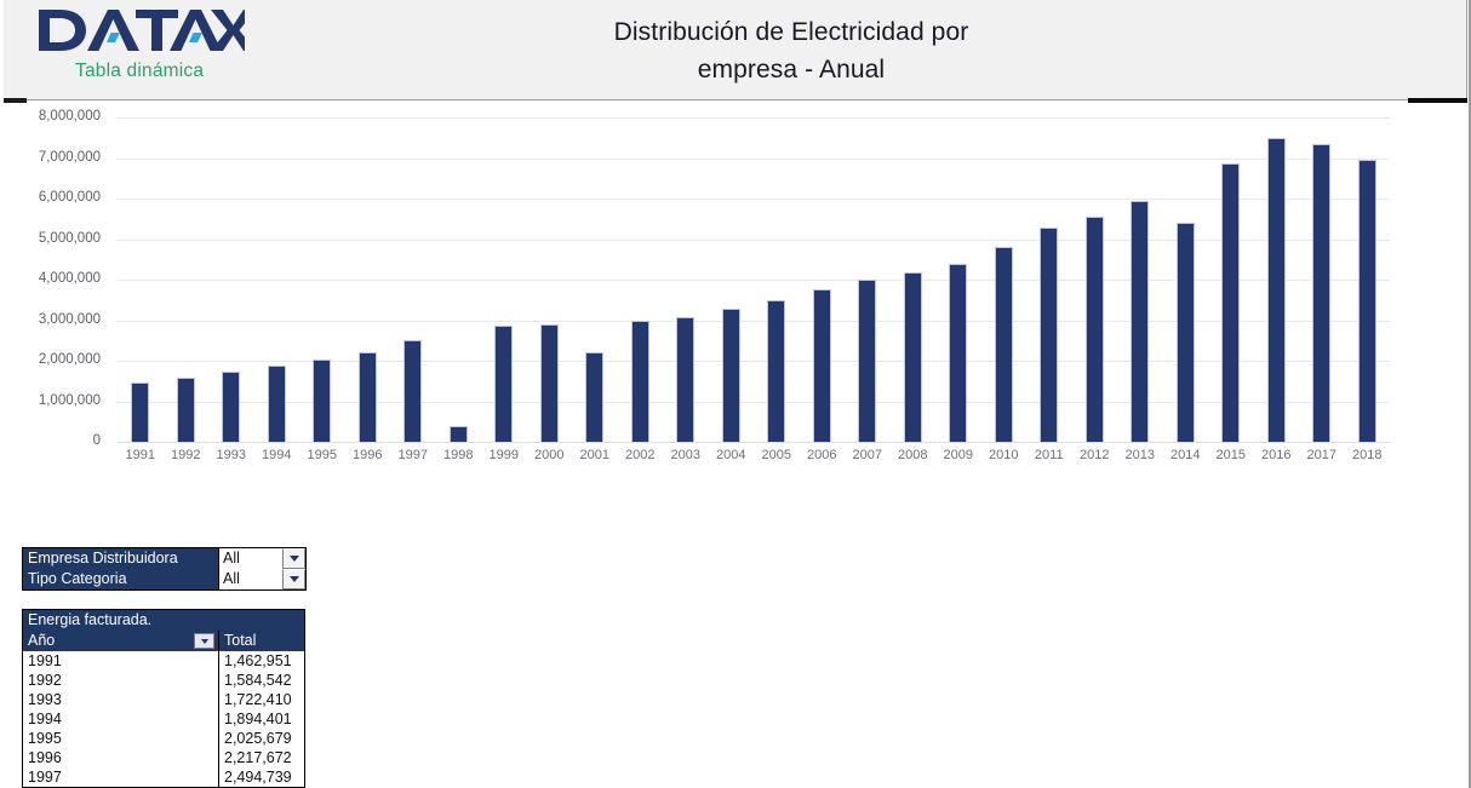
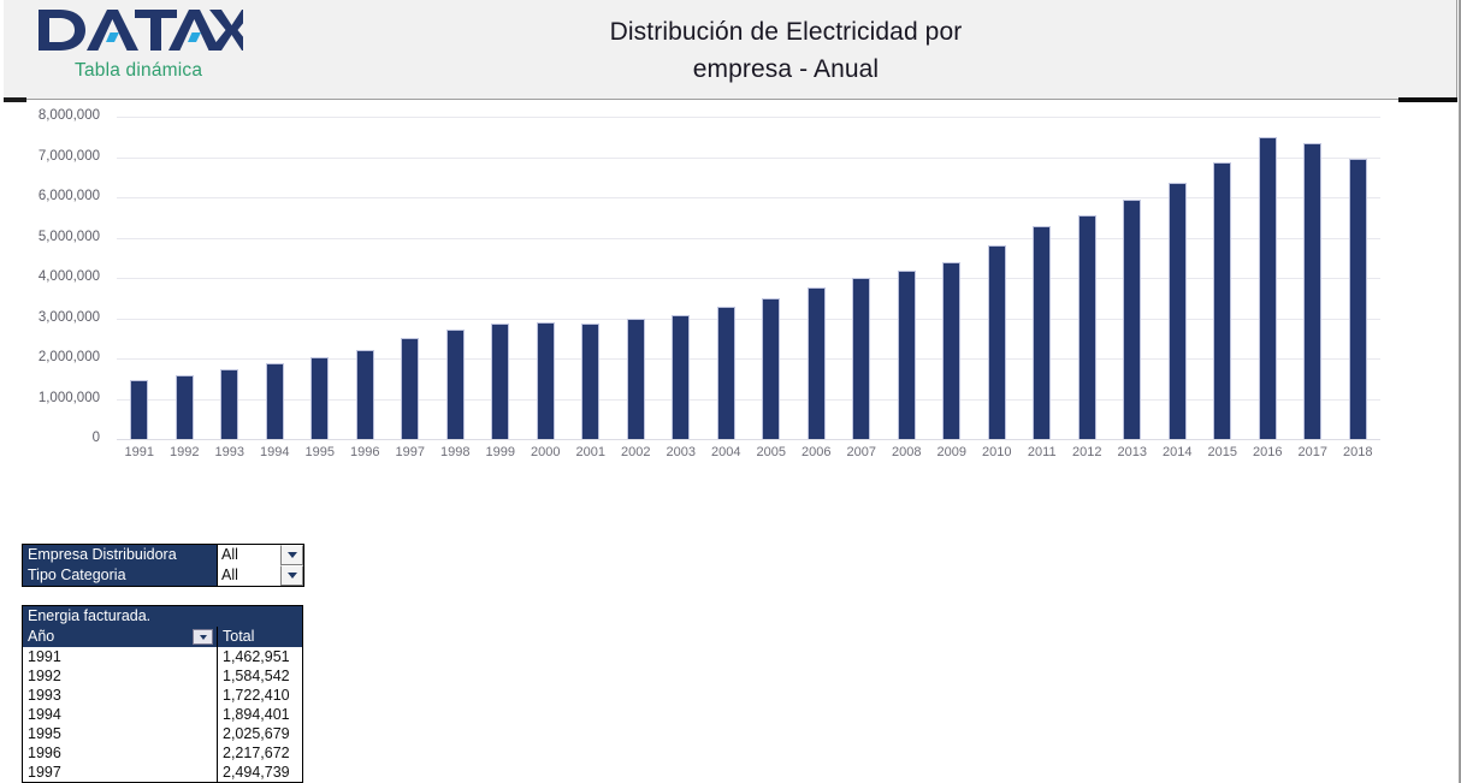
1998: 400000 -> 2700000
2001: 2200000 -> 2900000
2014: 5400000 -> 6400000
